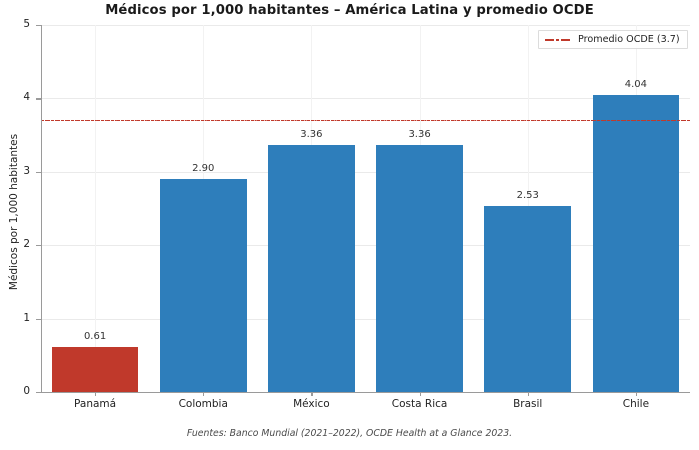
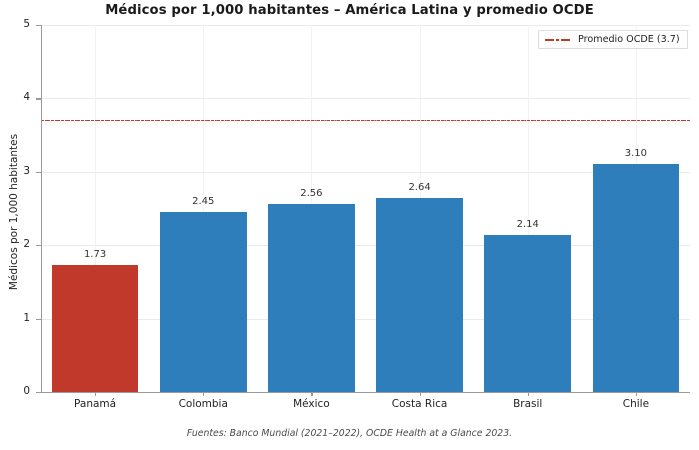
Panamá: 0.61 -> 1.73
Colombia: 2.90 -> 2.45
México: 3.36 -> 2.56
Costa Rica: 3.36 -> 2.64
Brasil: 2.53 -> 2.14
Chile: 4.04 -> 3.10
